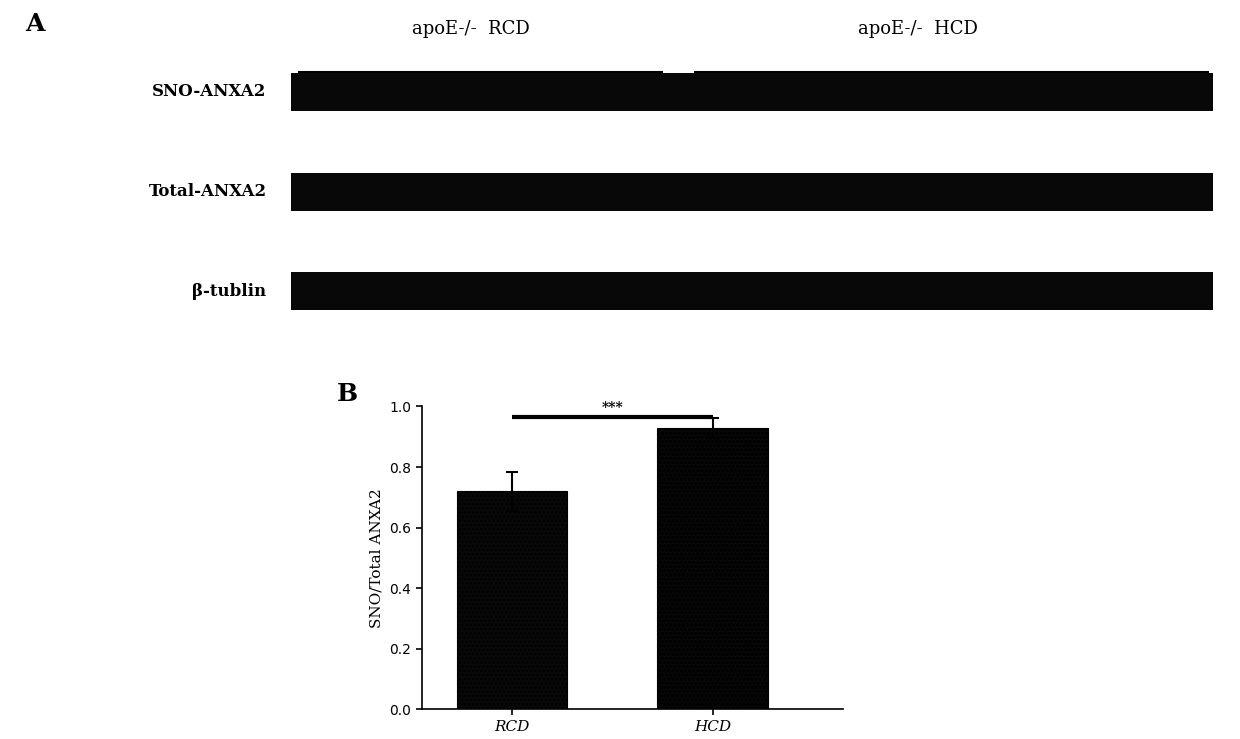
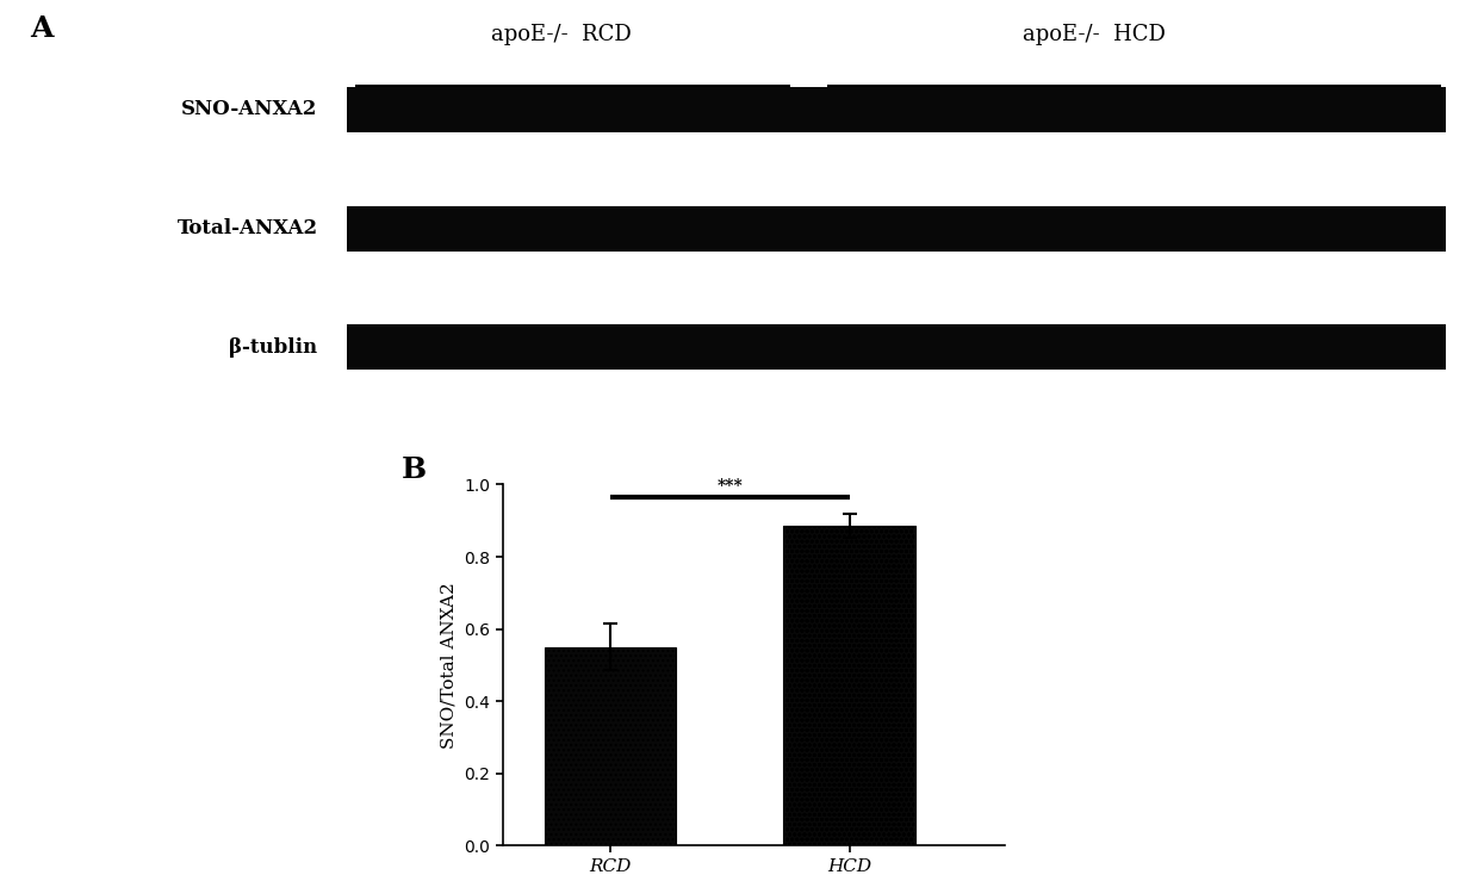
RCD: 0.720 -> 0.550
HCD: 0.930 -> 0.885
